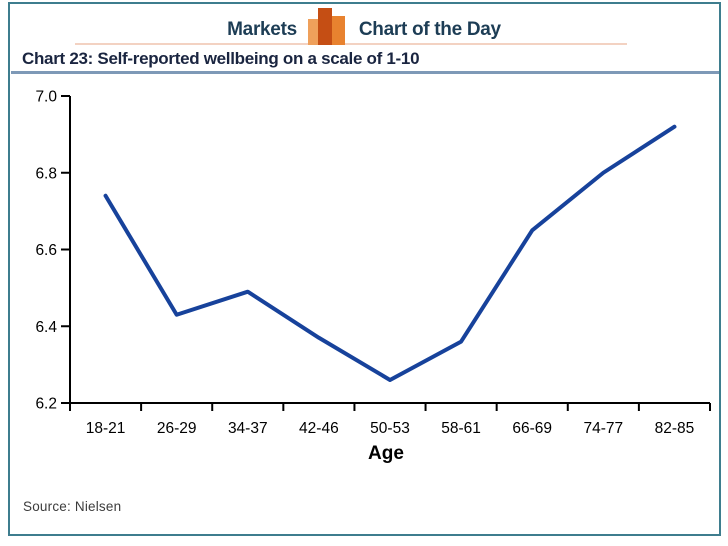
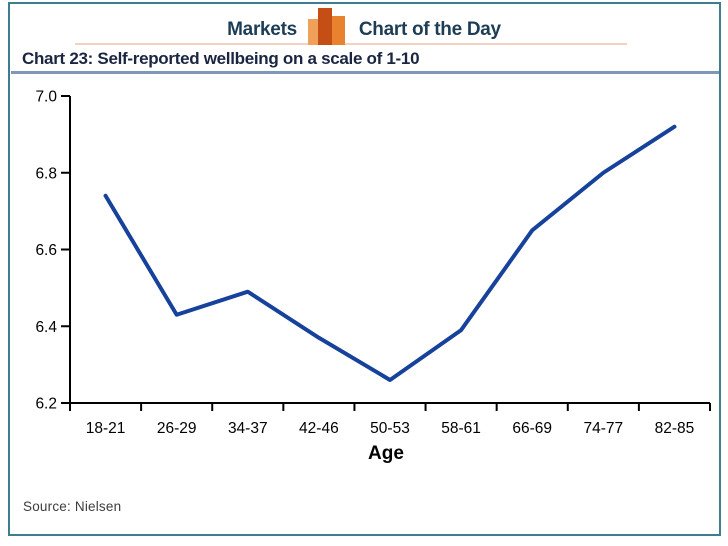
58-61: 6.36 -> 6.39
